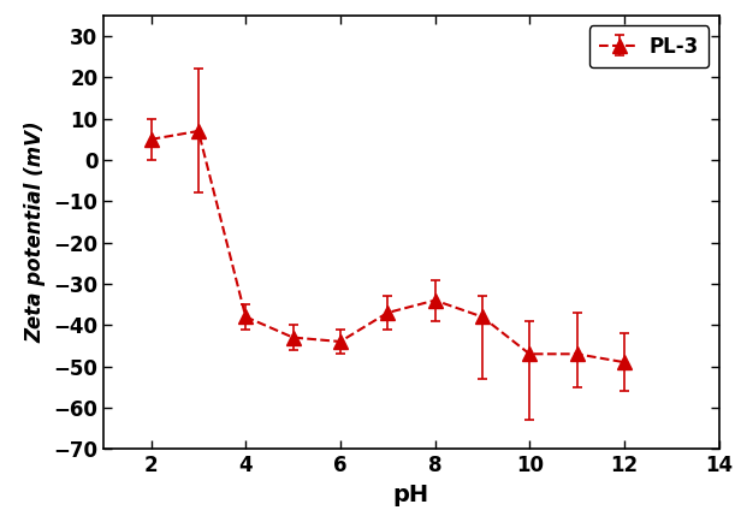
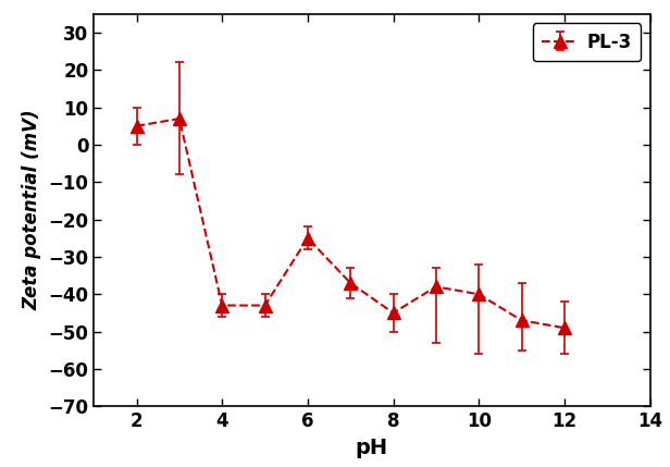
4: -38 -> -43
6: -44 -> -25
8: -34 -> -45
10: -47 -> -40
